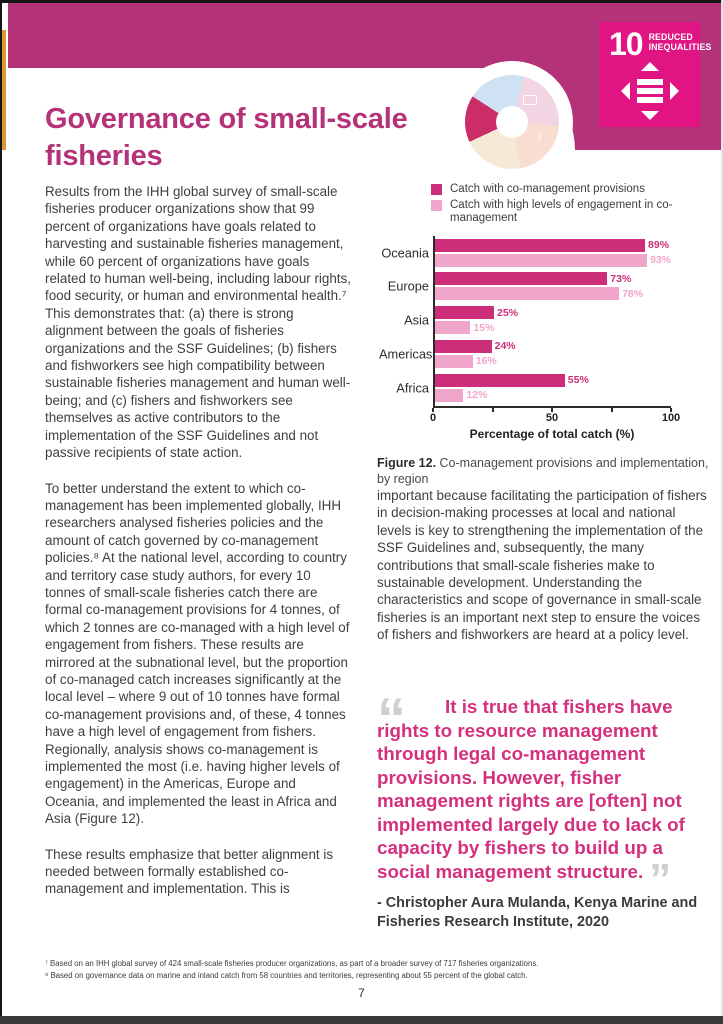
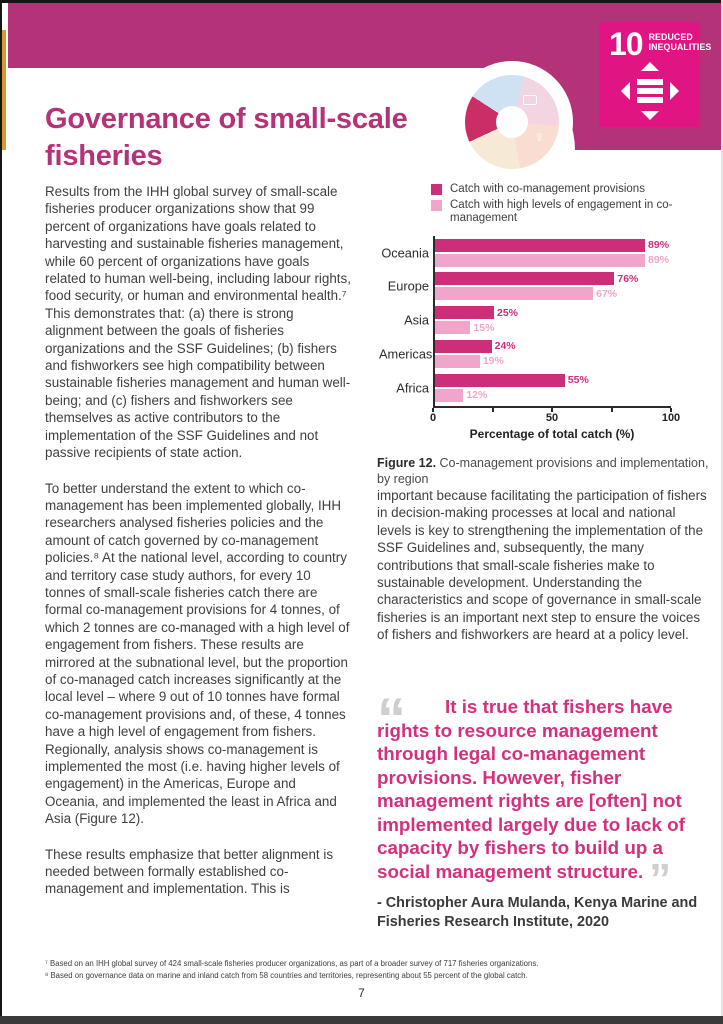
Catch with high levels of engagement in co-management/Oceania: 93% -> 89%
Catch with co-management provisions/Europe: 73% -> 76%
Catch with high levels of engagement in co-management/Europe: 78% -> 67%
Catch with high levels of engagement in co-management/Americas: 16% -> 19%
